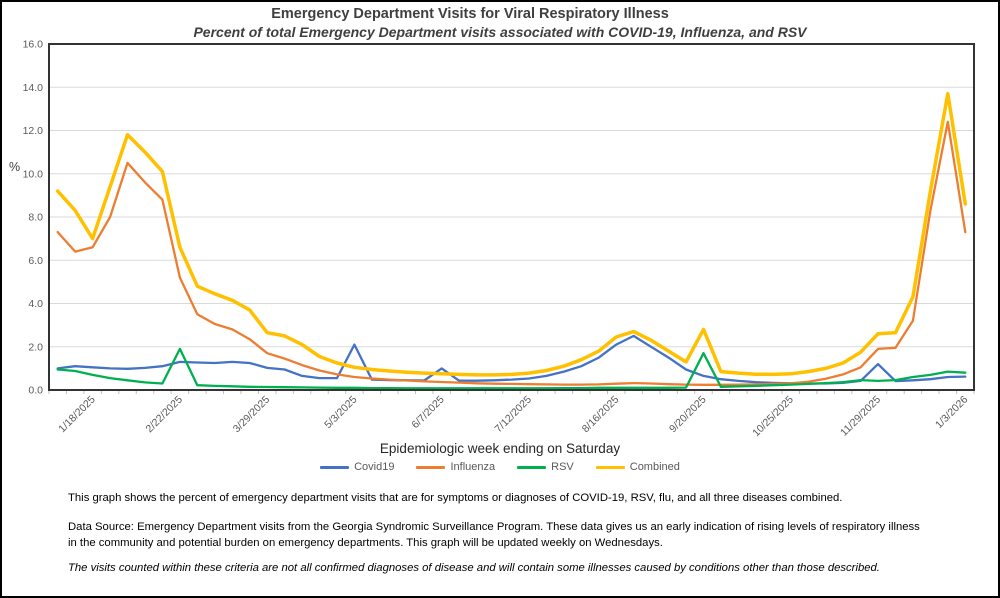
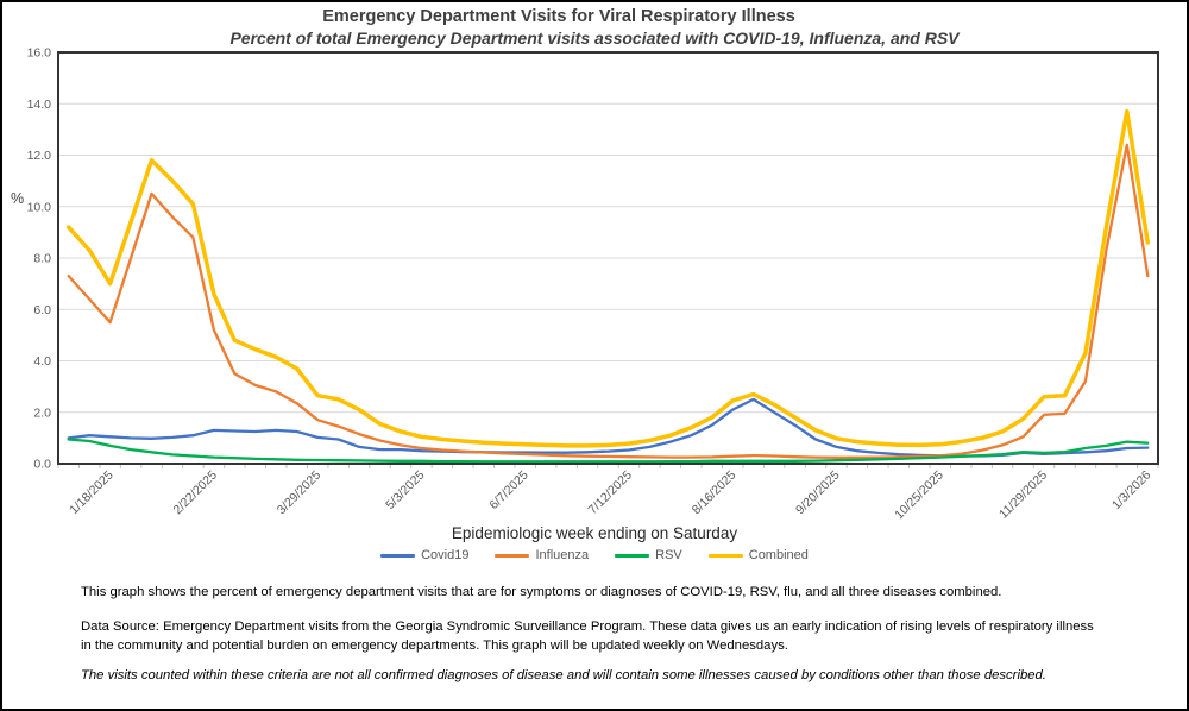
Influenza/1/18/2025: 6.6 -> 5.5
RSV/2/22/2025: 1.9 -> 0.2
Covid19/5/3/2025: 2.1 -> 0.5
Covid19/6/7/2025: 1.0 -> 0.4
RSV/9/20/2025: 1.7 -> 0.1
Combined/9/20/2025: 2.8 -> 1.0
Covid19/11/29/2025: 1.2 -> 0.4
